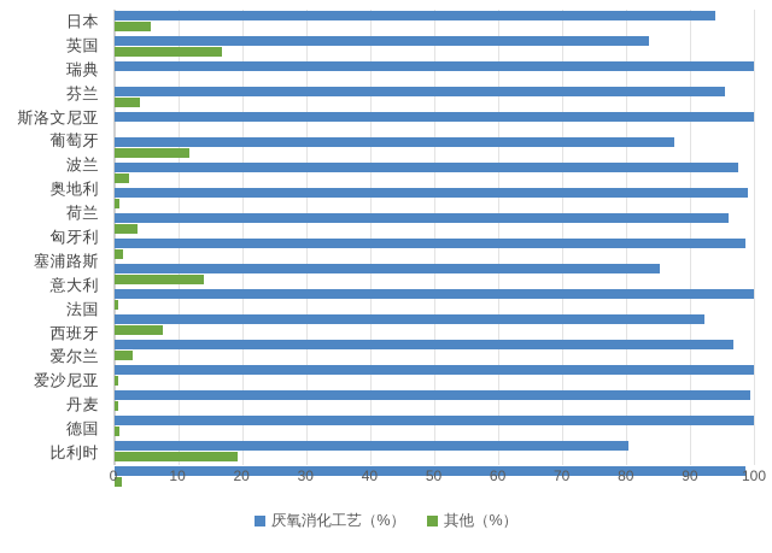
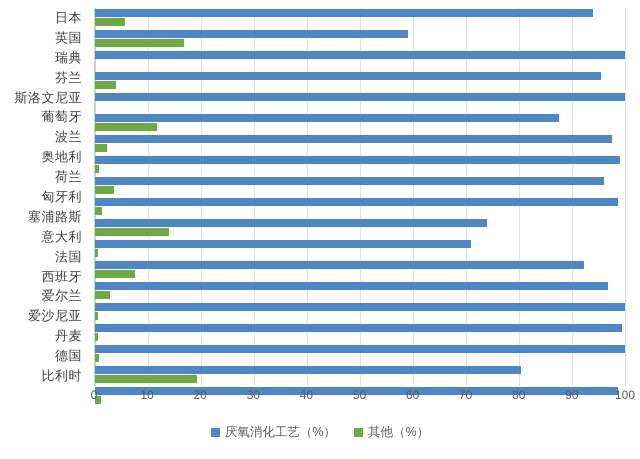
厌氧消化工艺（%）/英国: 84 -> 59
厌氧消化工艺（%）/塞浦路斯: 85 -> 74
厌氧消化工艺（%）/意大利: 100 -> 71
